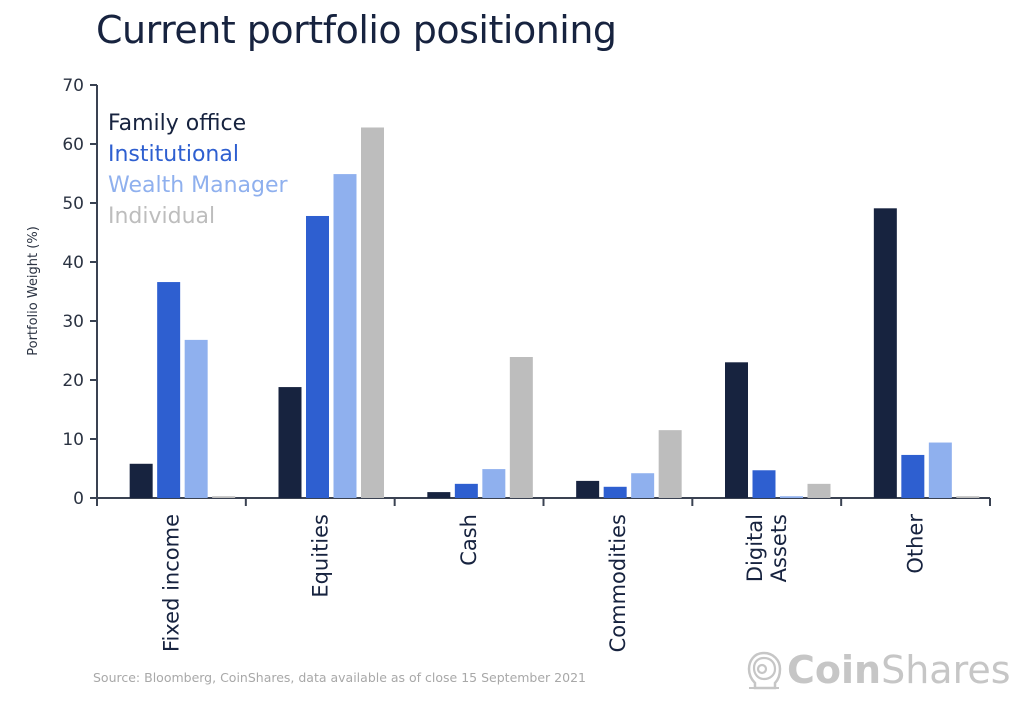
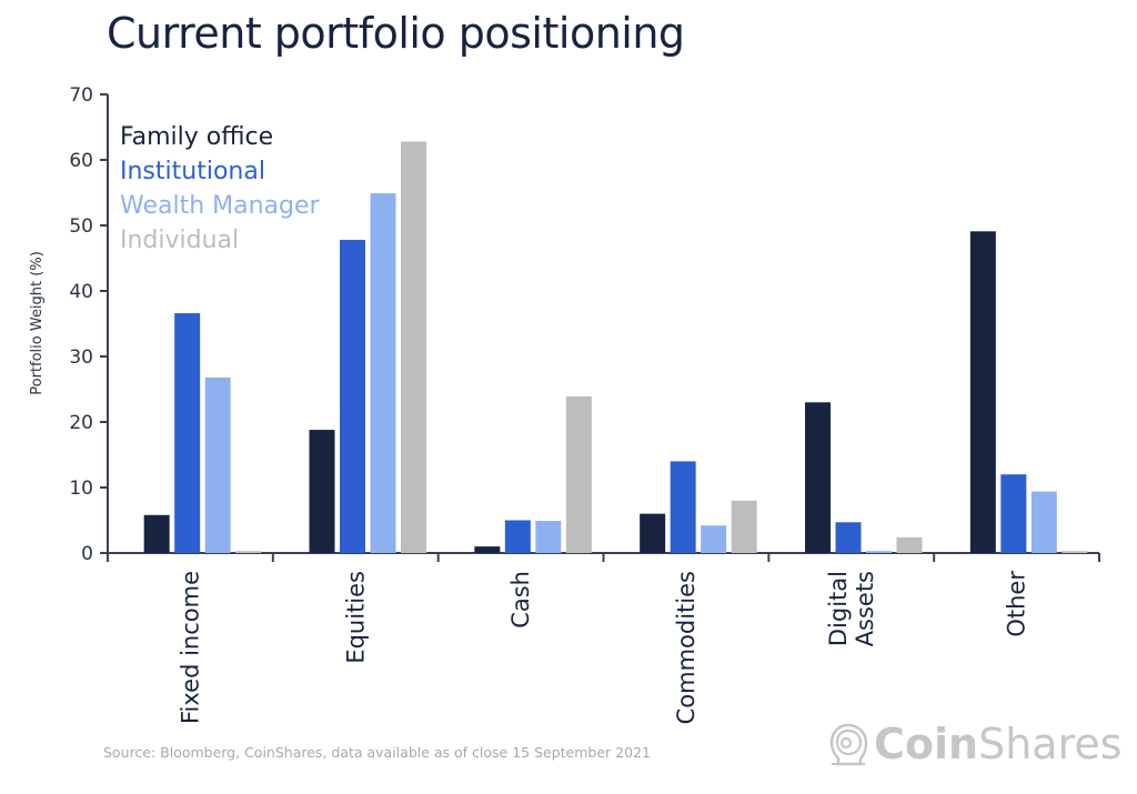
Institutional/Cash: 2 -> 5
Family office/Commodities: 3 -> 6
Institutional/Commodities: 2 -> 14
Individual/Commodities: 12 -> 8
Institutional/Other: 7 -> 12
